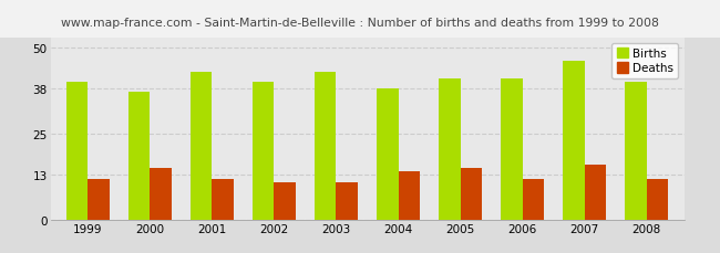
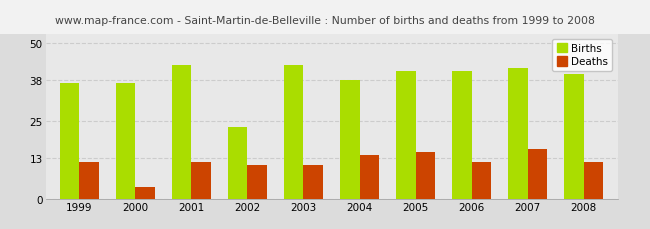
Births/1999: 40 -> 37
Deaths/2000: 15 -> 4
Births/2002: 40 -> 23
Births/2007: 46 -> 42
